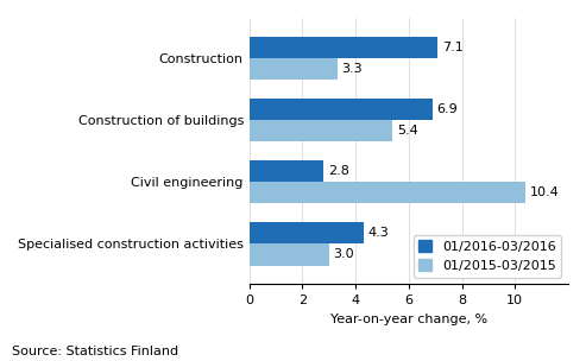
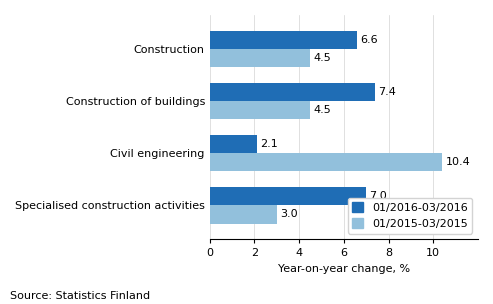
01/2016-03/2016/Construction: 7.1 -> 6.6
01/2015-03/2015/Construction: 3.3 -> 4.5
01/2016-03/2016/Construction of buildings: 6.9 -> 7.4
01/2015-03/2015/Construction of buildings: 5.4 -> 4.5
01/2016-03/2016/Civil engineering: 2.8 -> 2.1
01/2016-03/2016/Specialised construction activities: 4.3 -> 7.0
